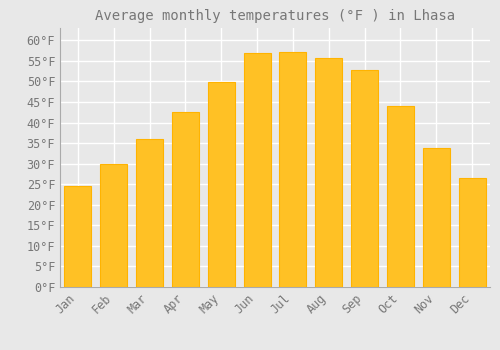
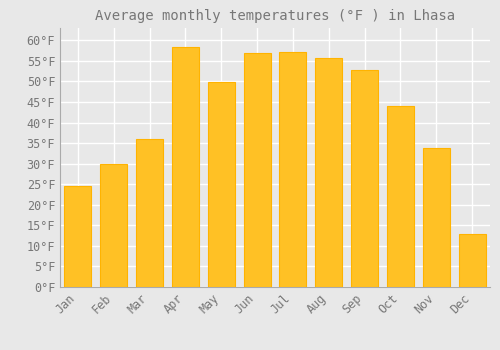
Apr: 42.5°F -> 58.5°F
Dec: 26.5°F -> 13.0°F
